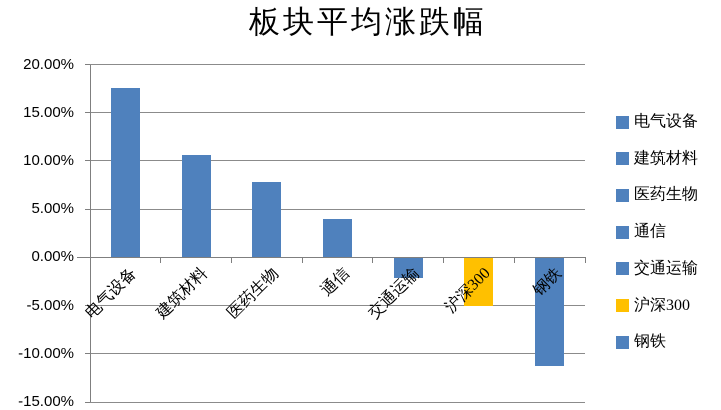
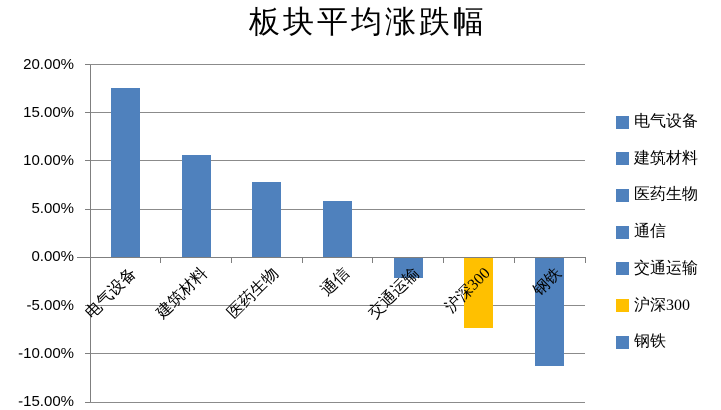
通信: 4% -> 6%
沪深300: -5% -> -7%
